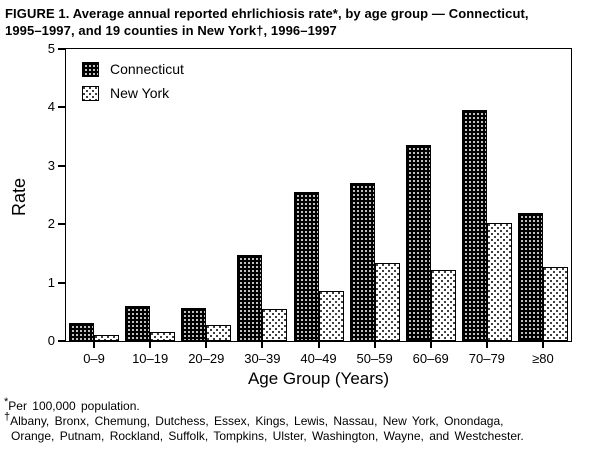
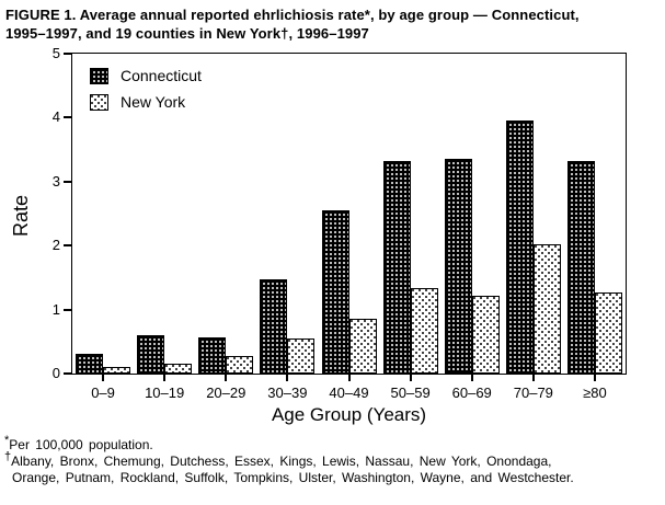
Connecticut/50–59: 2.7 -> 3.3
Connecticut/≥80: 2.2 -> 3.3
